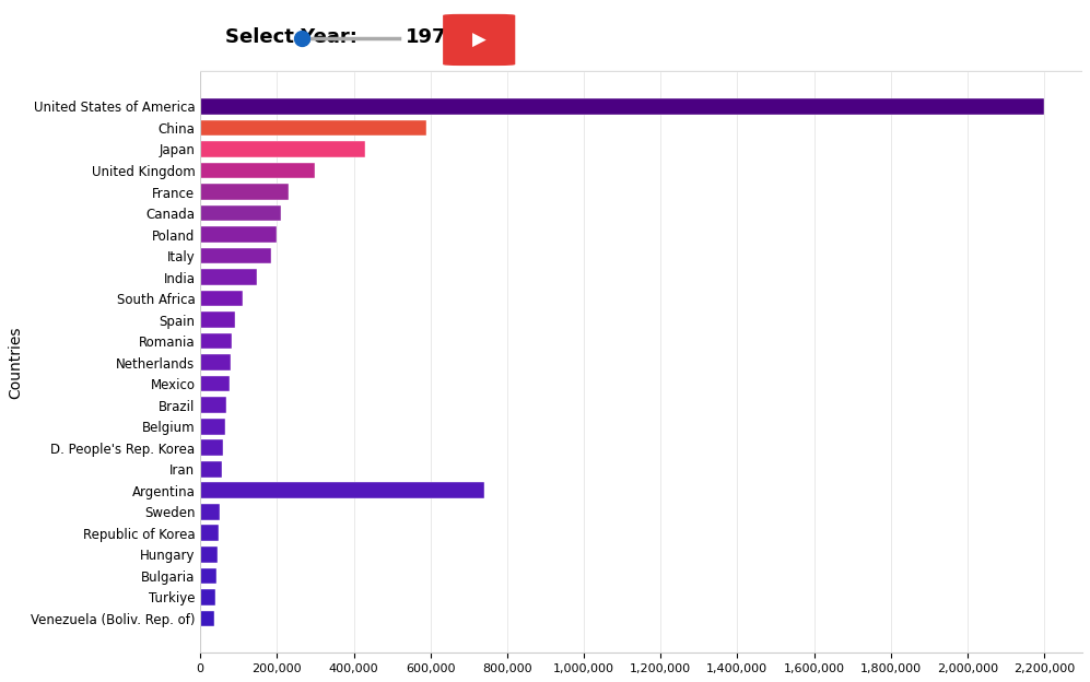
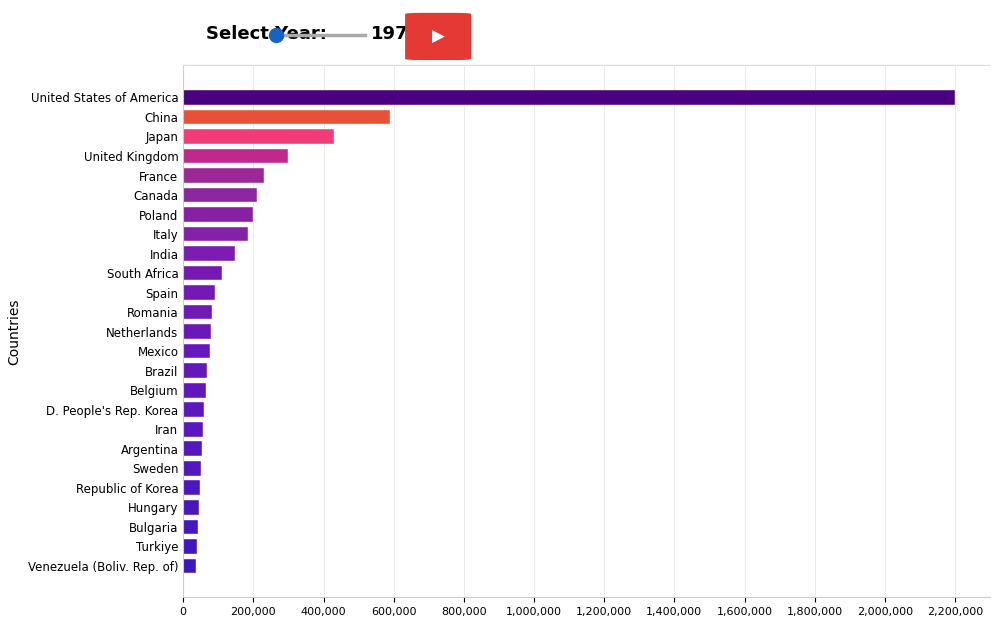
Argentina: 740,000 -> 54,000
